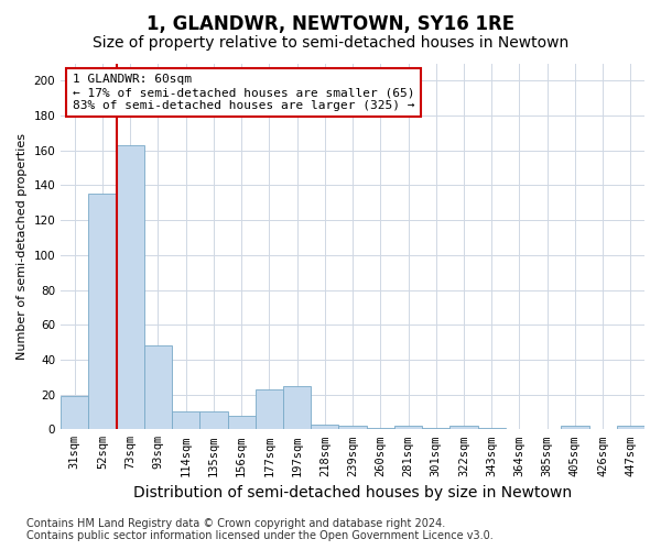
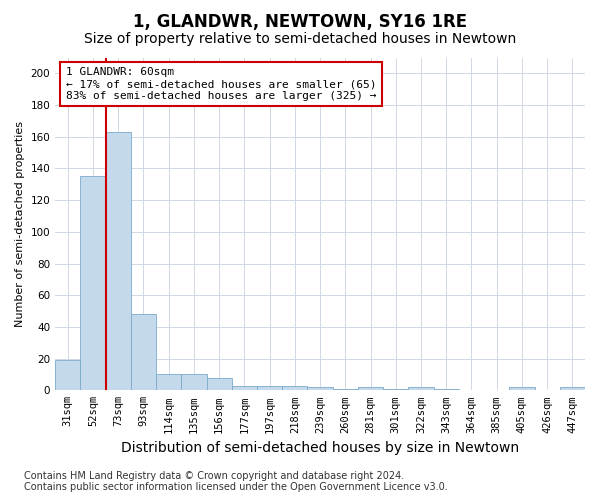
177sqm: 23 -> 3
197sqm: 25 -> 3
